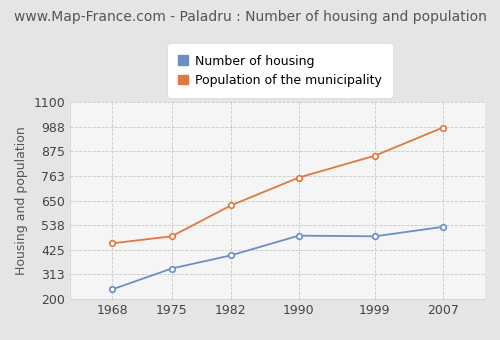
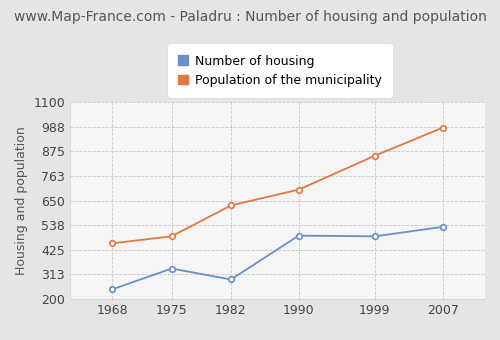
Number of housing/1982: 400 -> 290
Population of the municipality/1990: 755 -> 700
